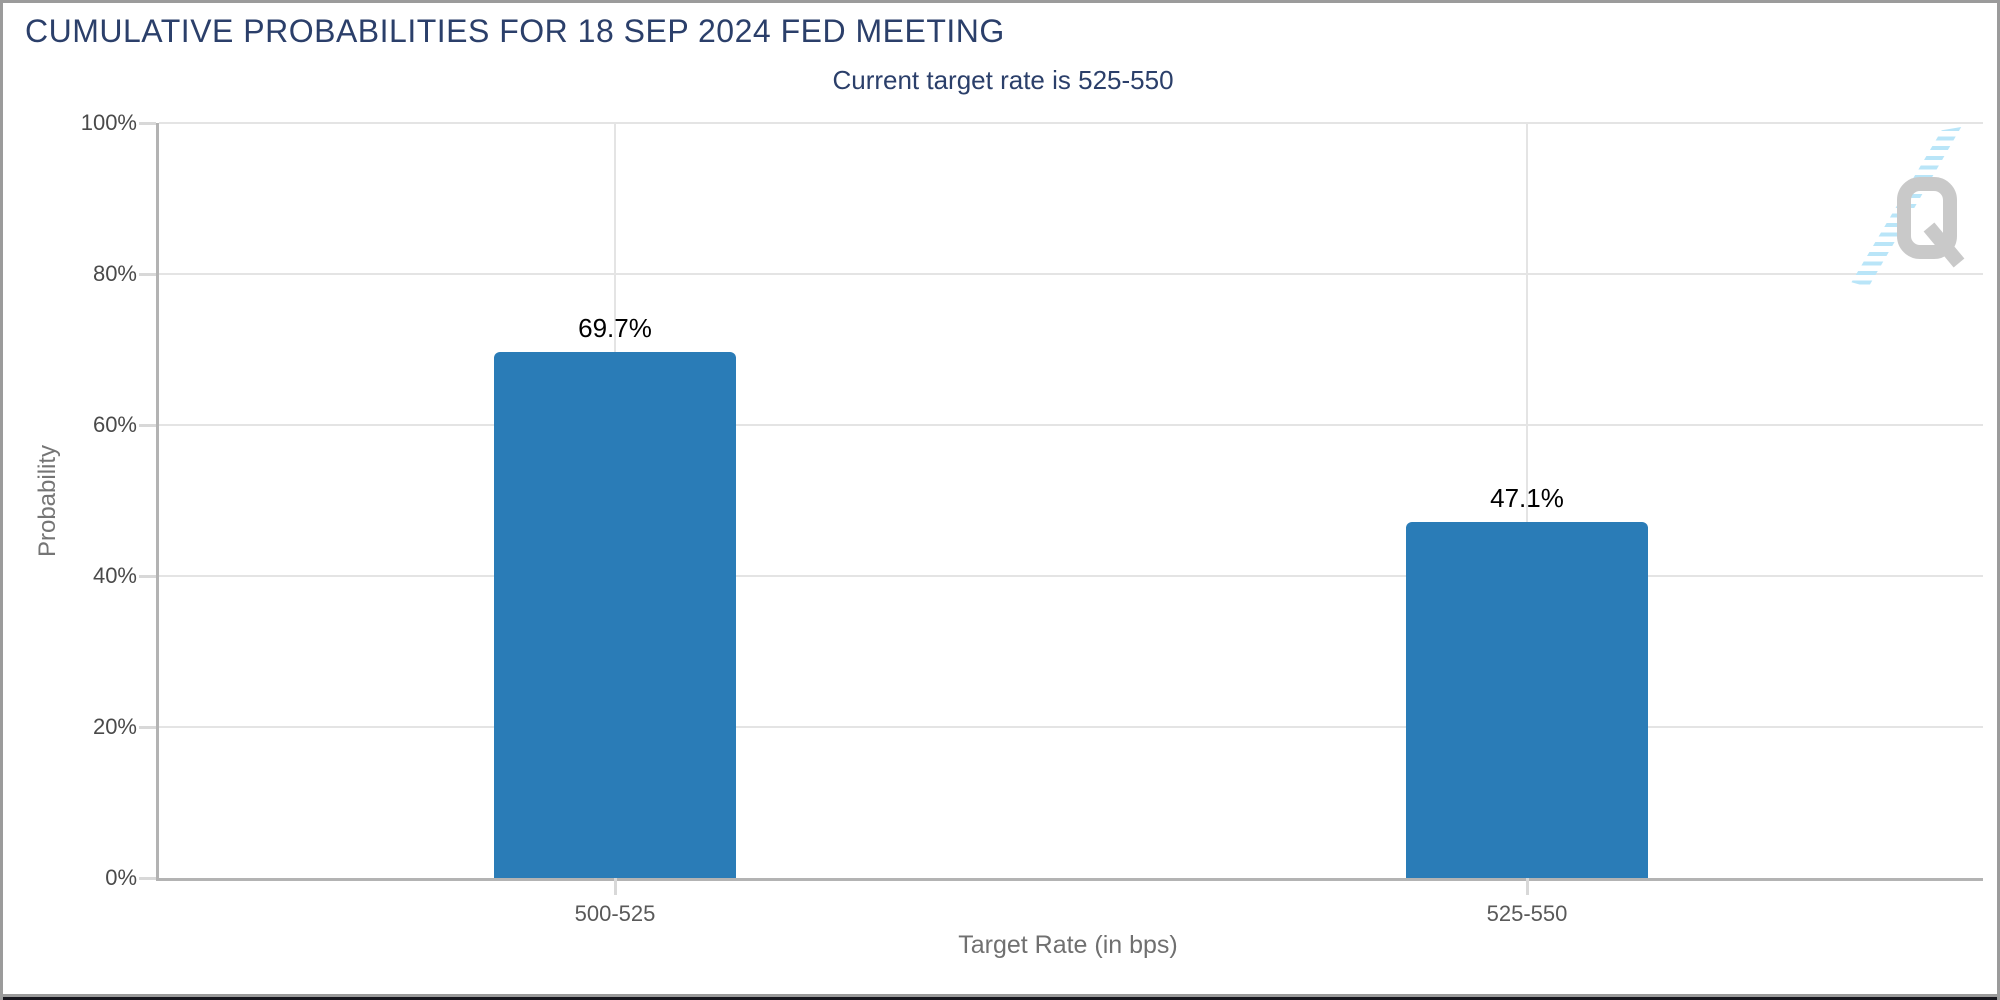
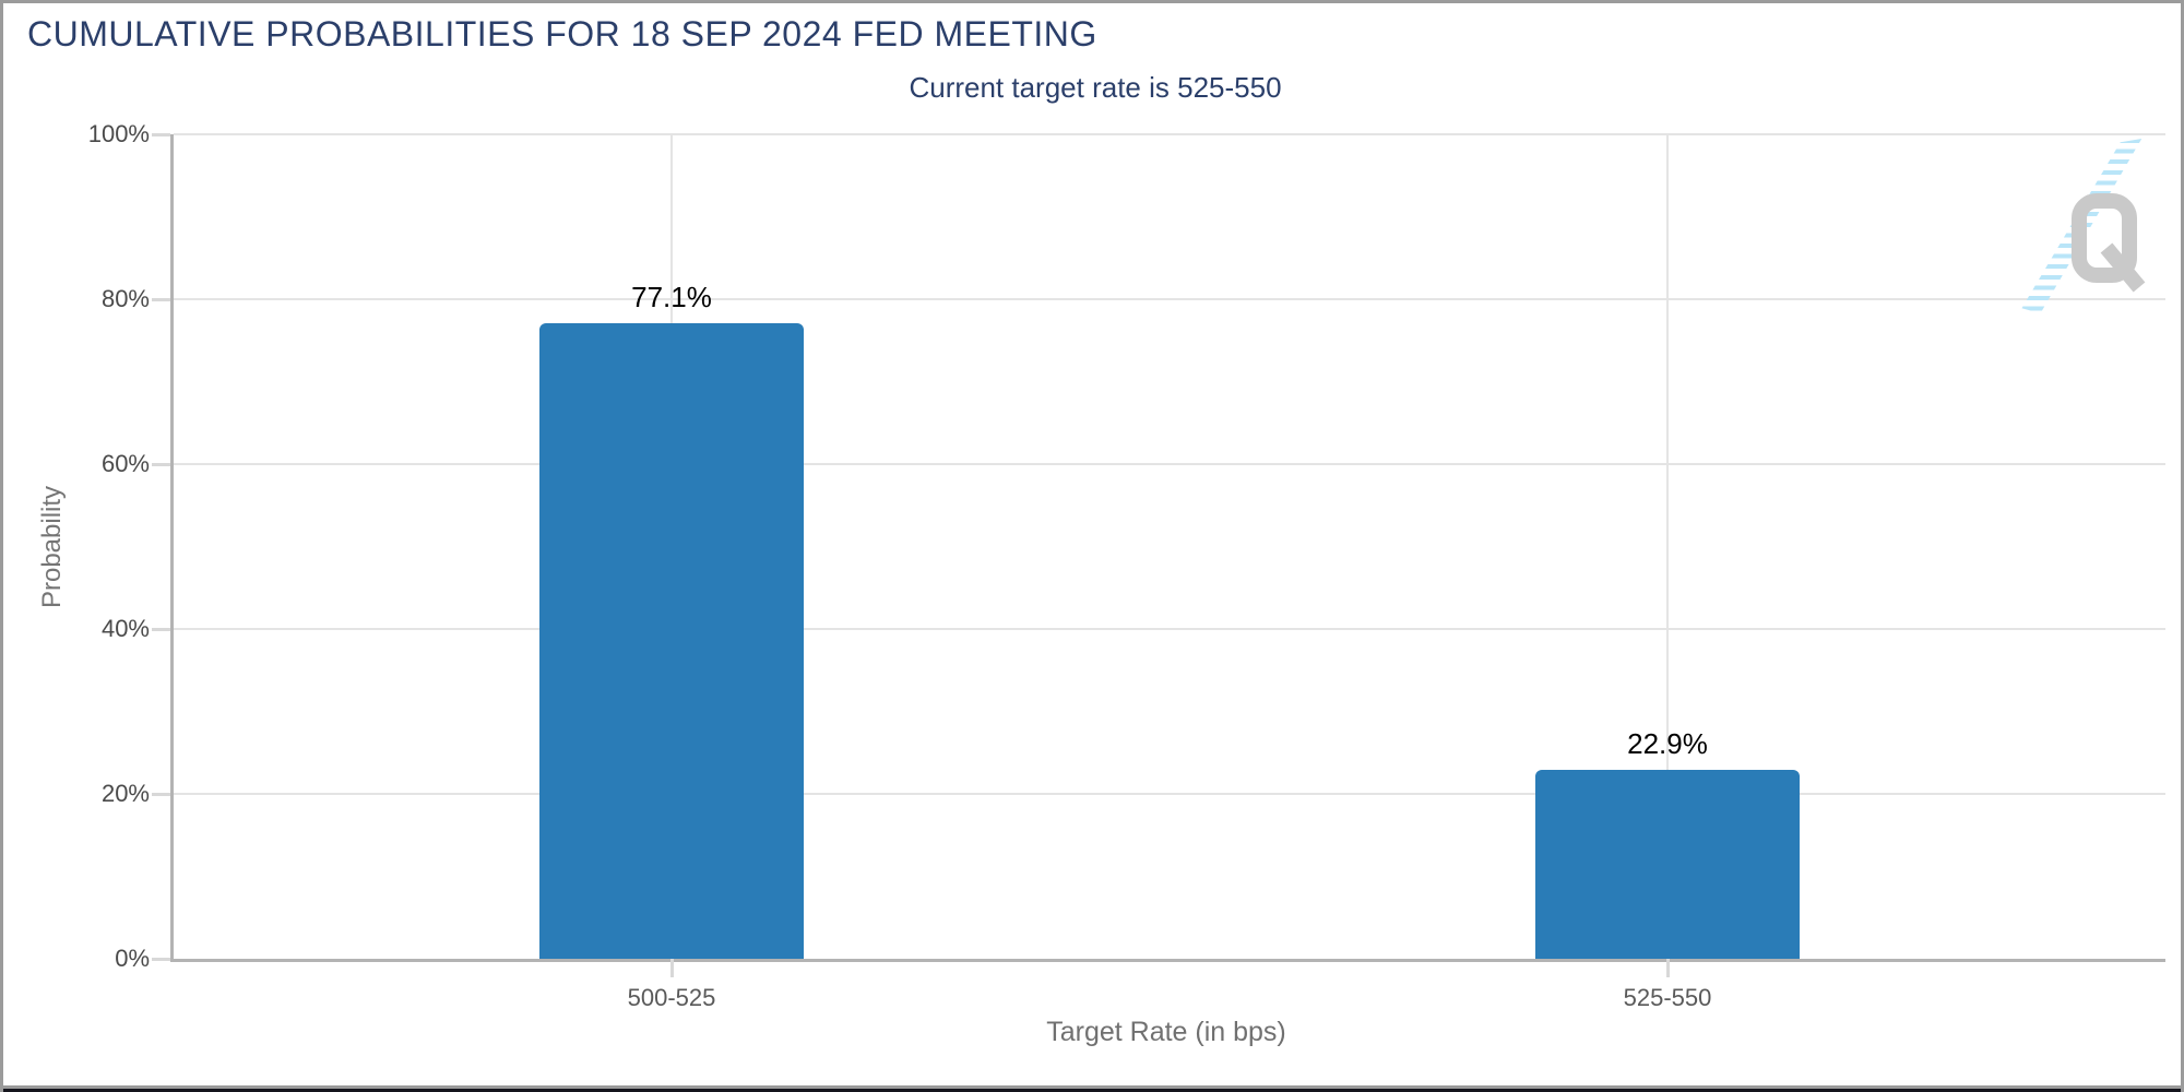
500-525: 69.7% -> 77.1%
525-550: 47.1% -> 22.9%
